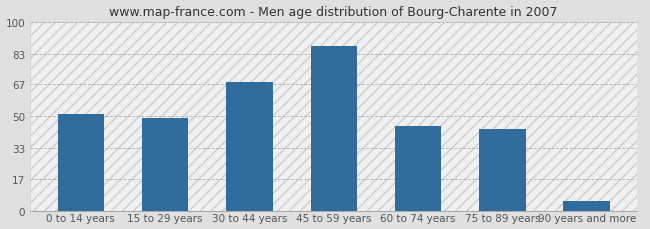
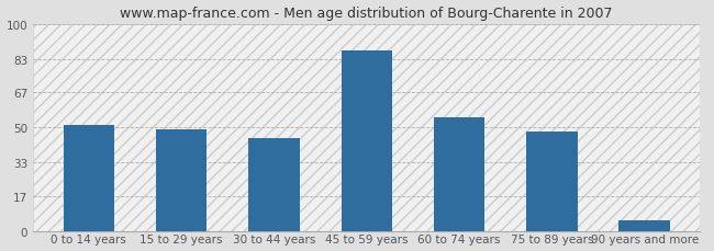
30 to 44 years: 68 -> 45
60 to 74 years: 45 -> 55
75 to 89 years: 43 -> 48
